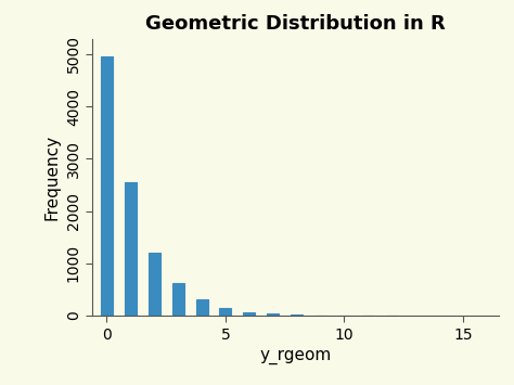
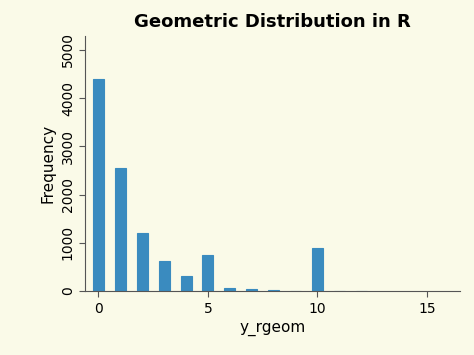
0: 4950 -> 4400
5: 150 -> 750
10: 0 -> 900
